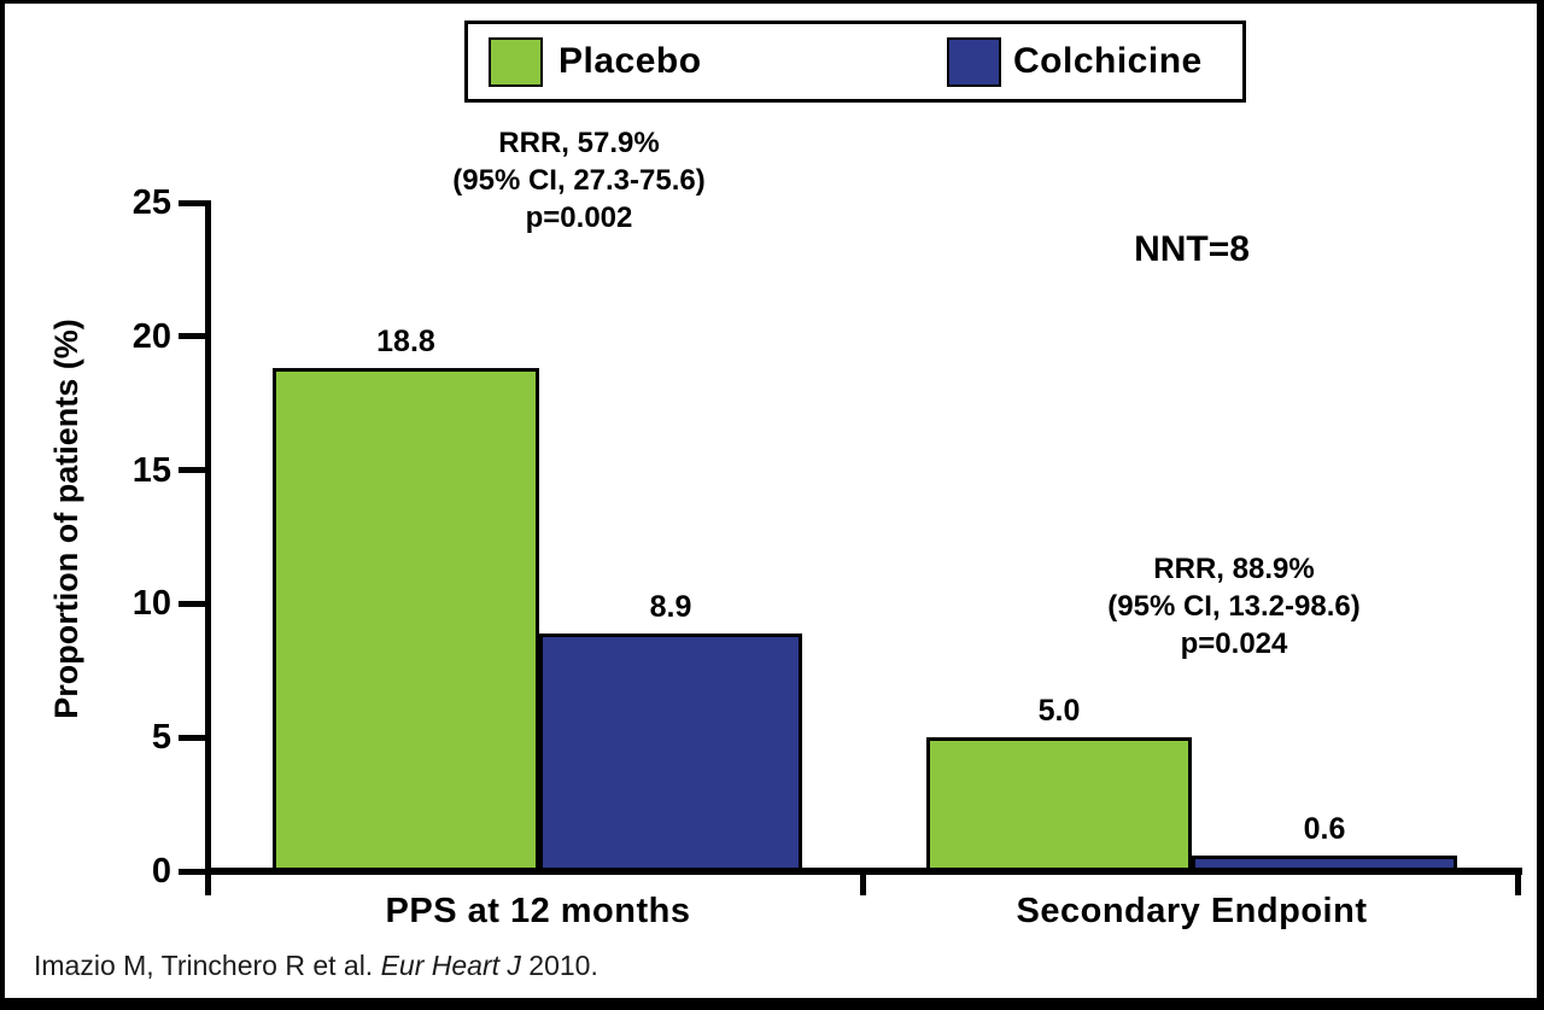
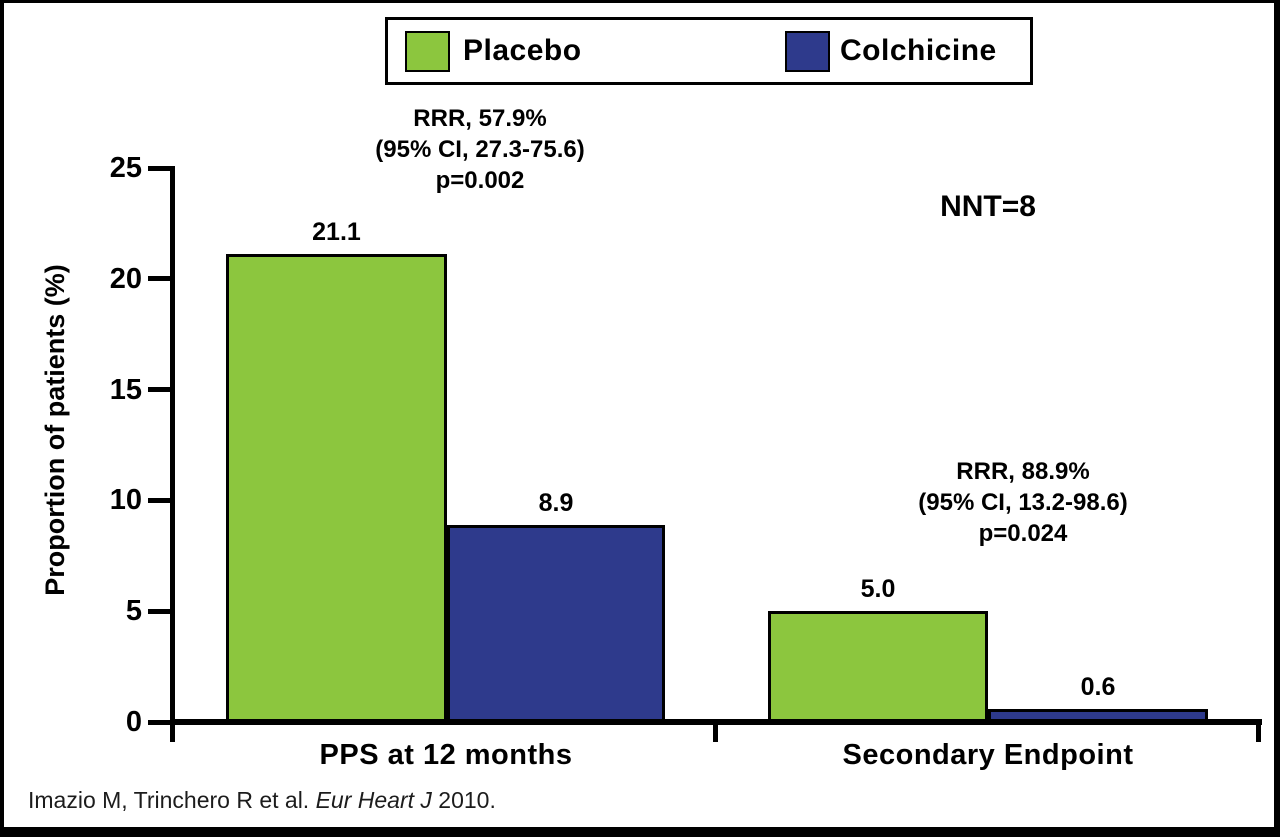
Placebo/PPS at 12 months: 18.8 -> 21.1
